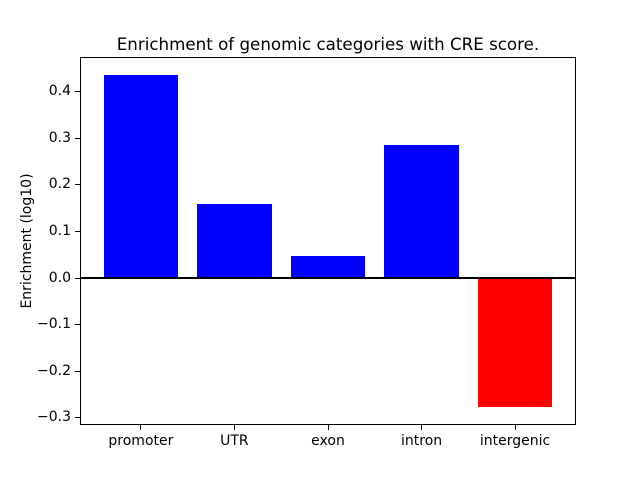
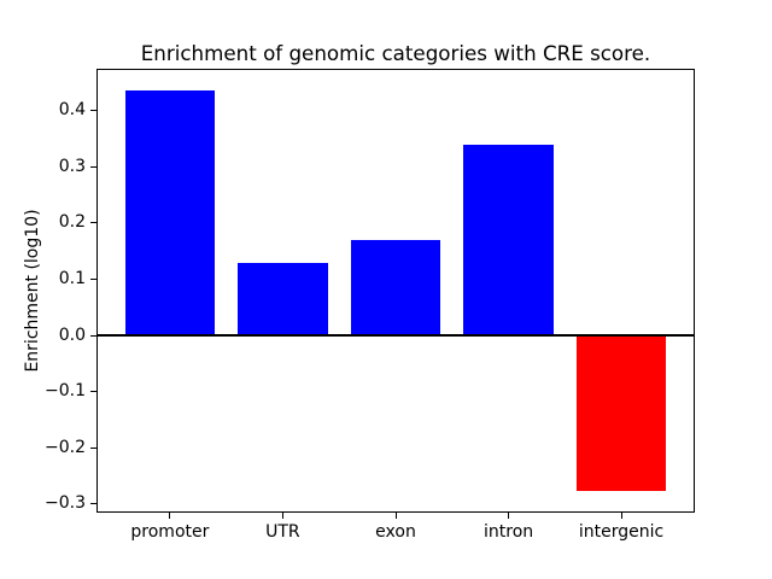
UTR: 0.16 -> 0.13
exon: 0.05 -> 0.17
intron: 0.28 -> 0.34
